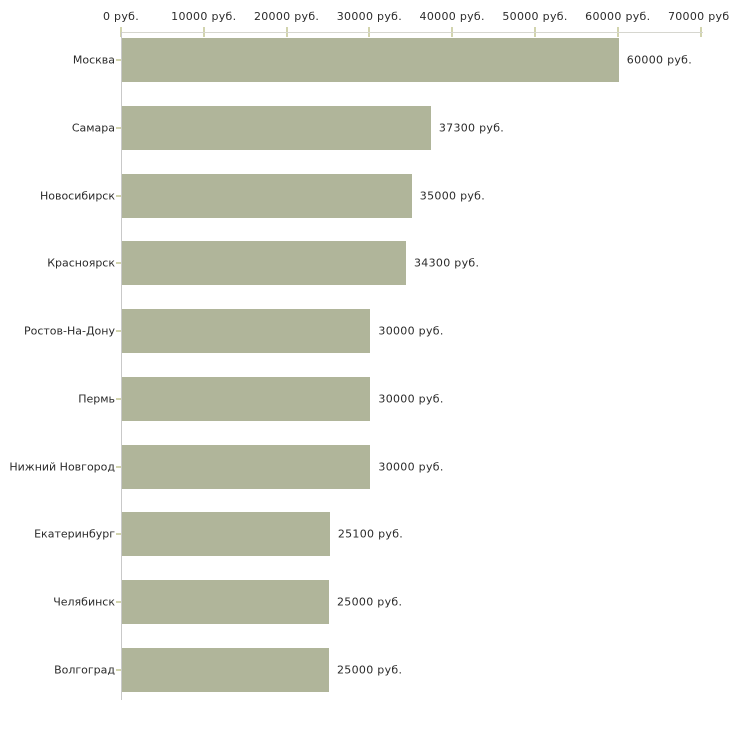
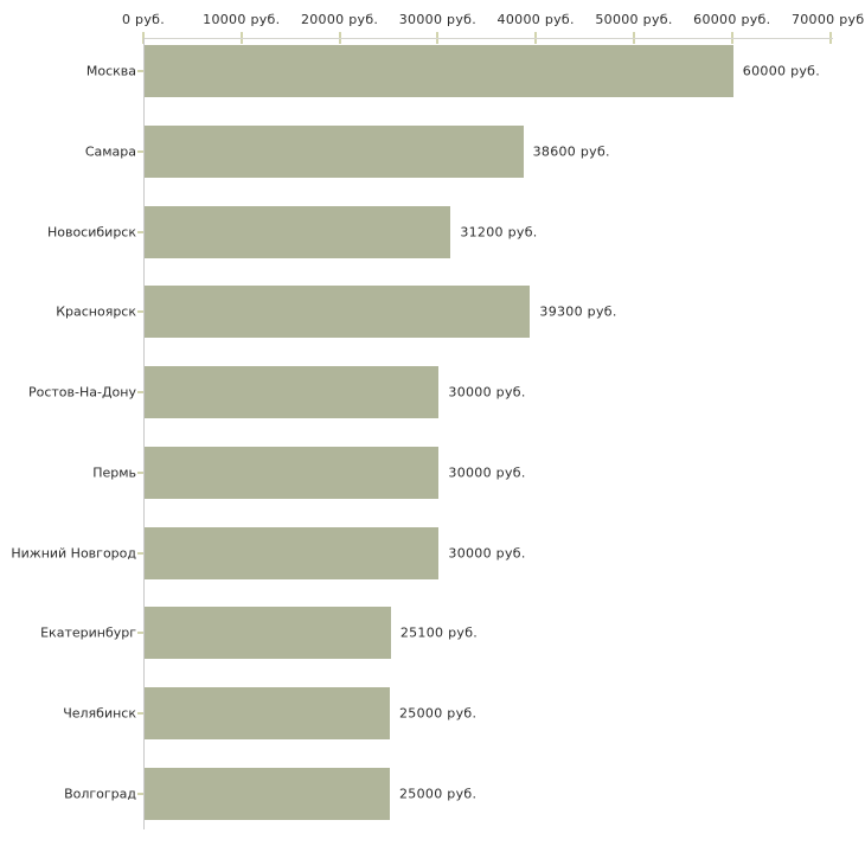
Самара: 37300 -> 38600
Новосибирск: 35000 -> 31200
Красноярск: 34300 -> 39300
